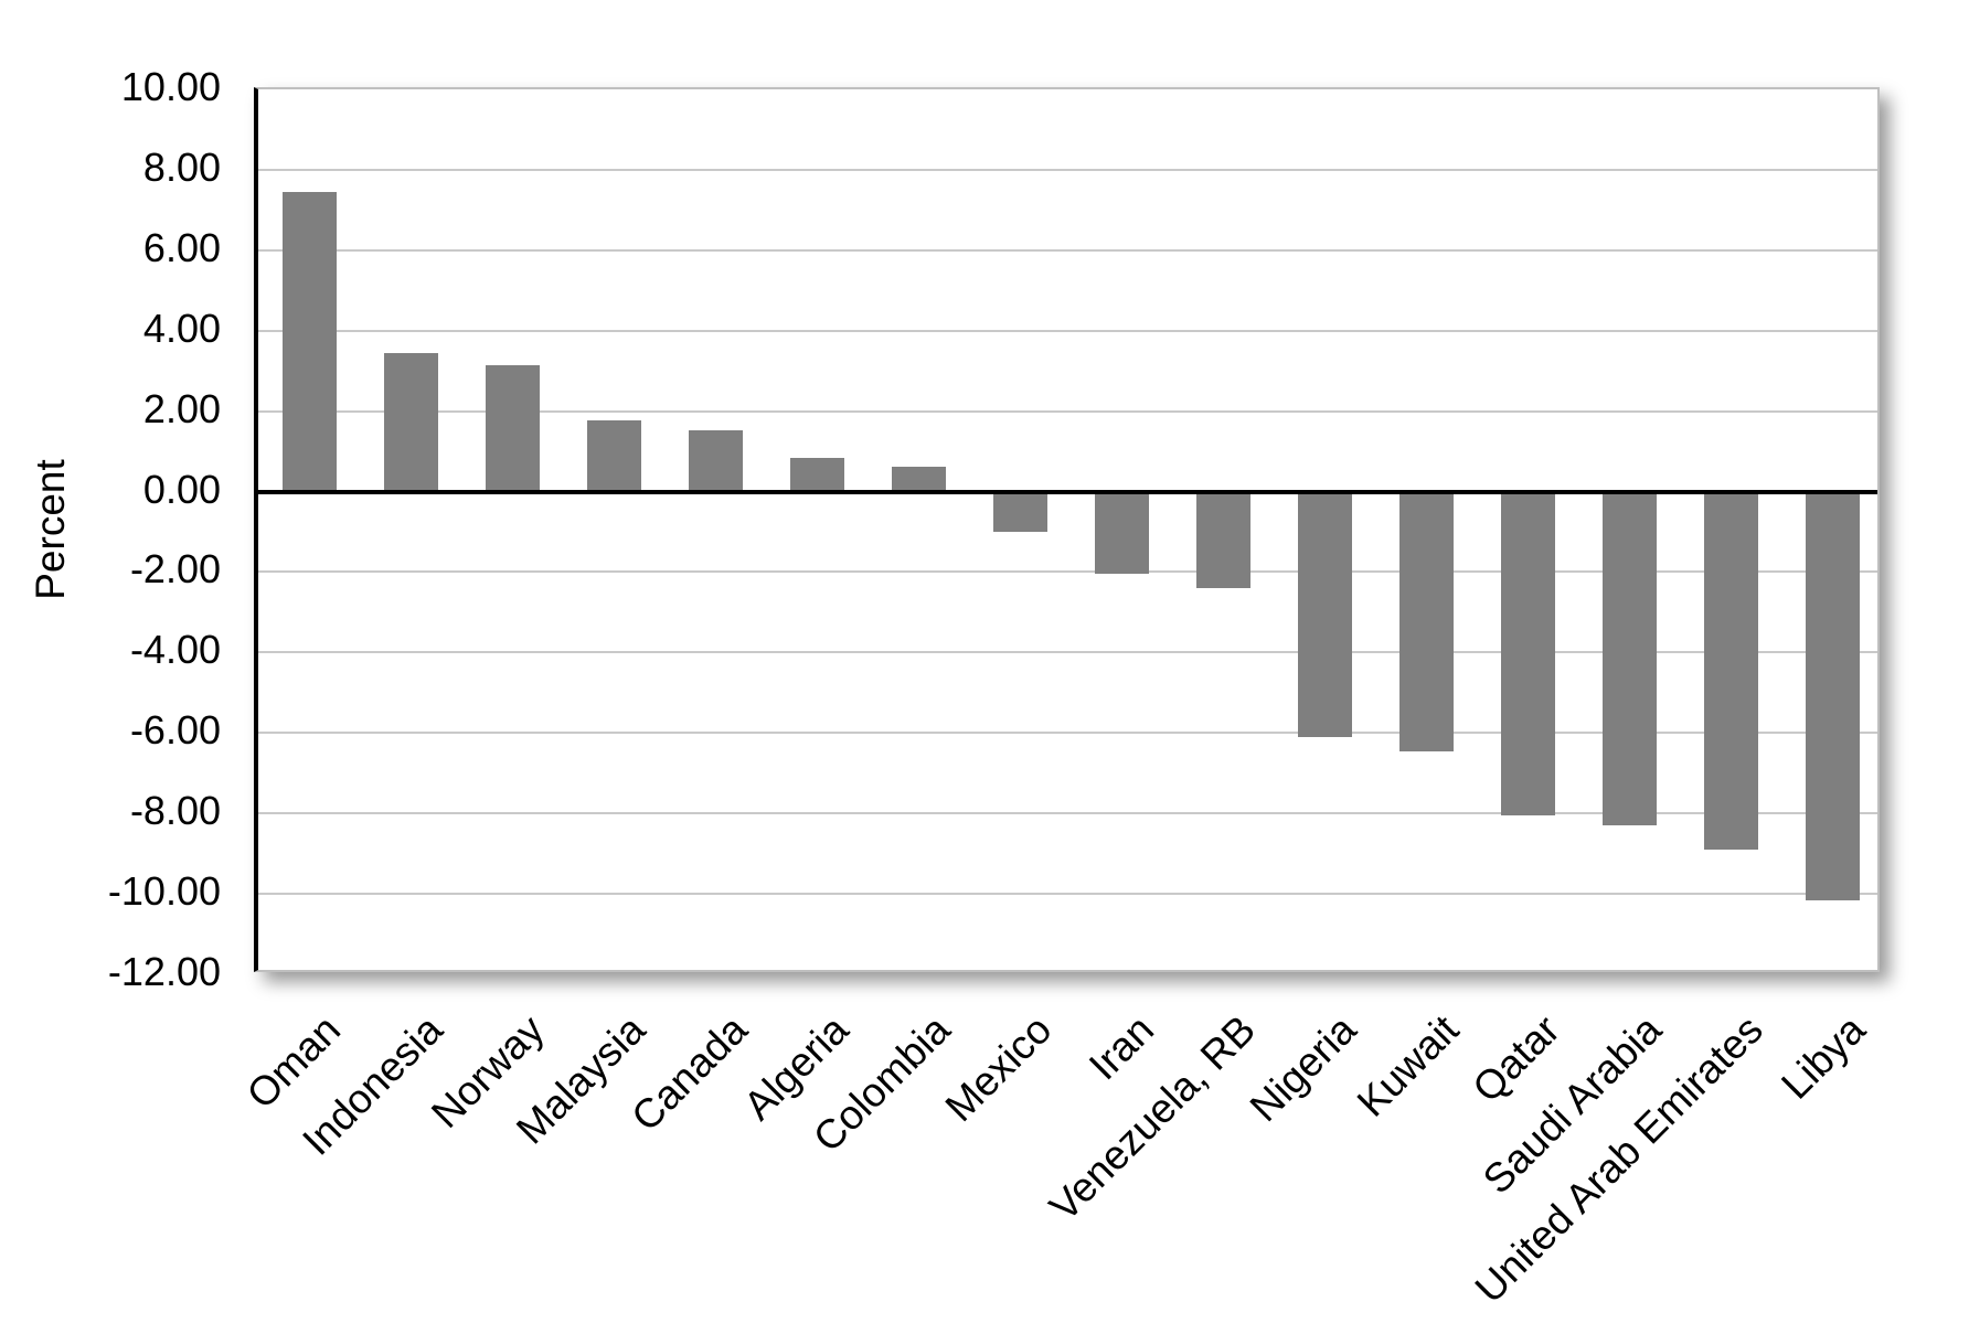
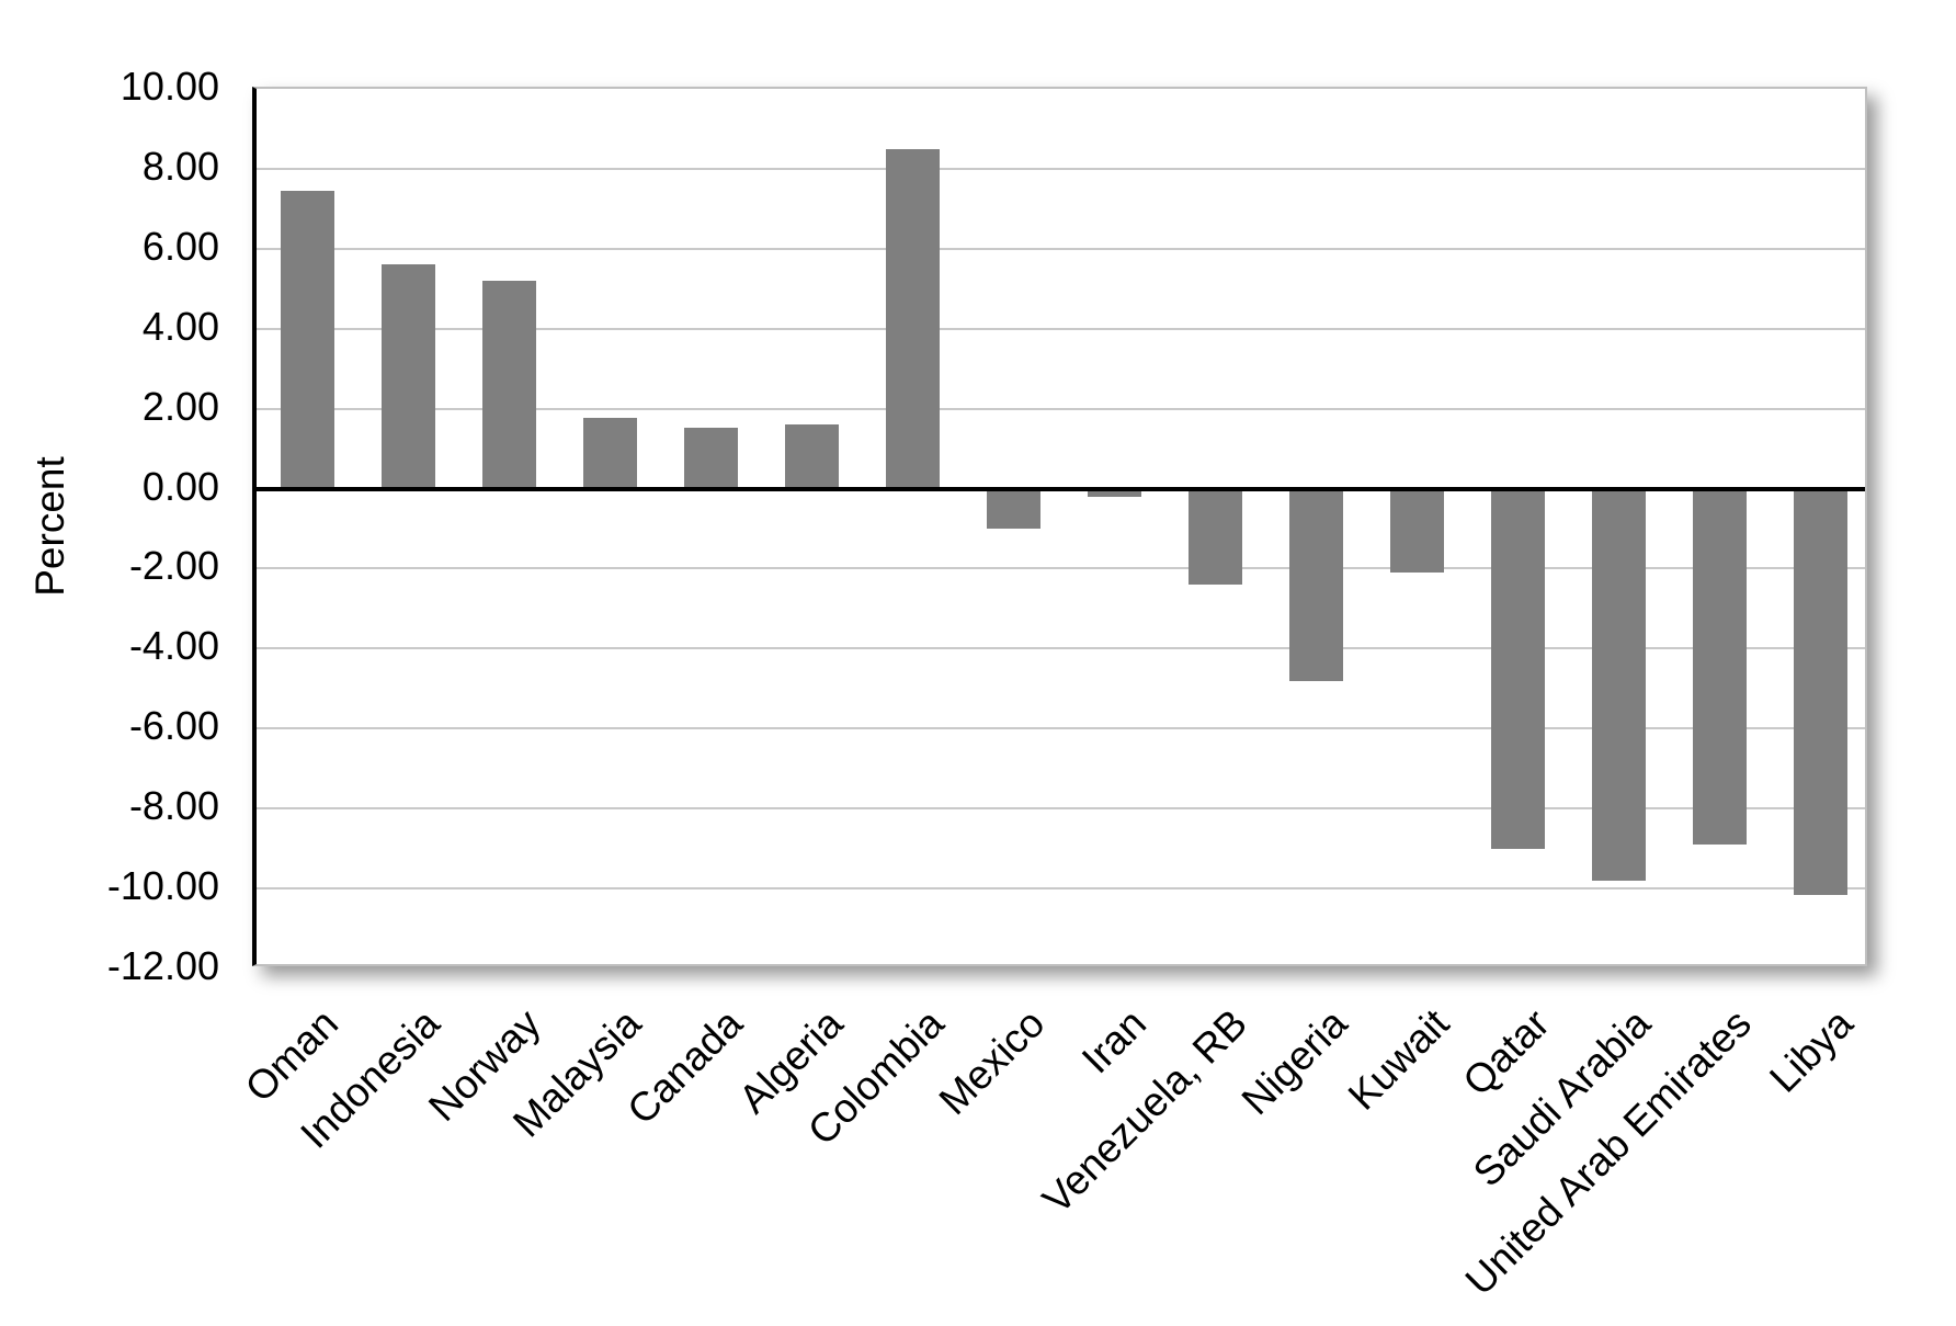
Indonesia: 3.5 -> 5.6
Norway: 3.1 -> 5.2
Algeria: 0.8 -> 1.6
Colombia: 0.6 -> 8.5
Iran: -2.0 -> -0.2
Nigeria: -6.1 -> -4.8
Kuwait: -6.5 -> -2.1
Qatar: -8.1 -> -9.0
Saudi Arabia: -8.3 -> -9.8
